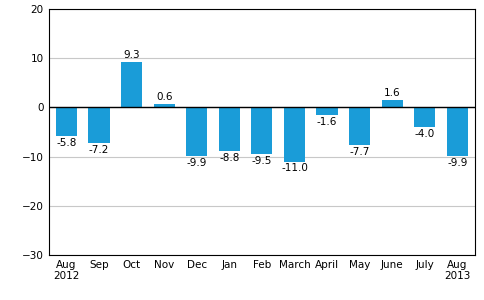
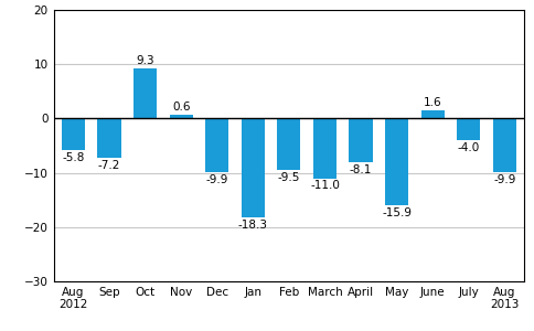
Jan: -8.8 -> -18.3
April: -1.6 -> -8.1
May: -7.7 -> -15.9
